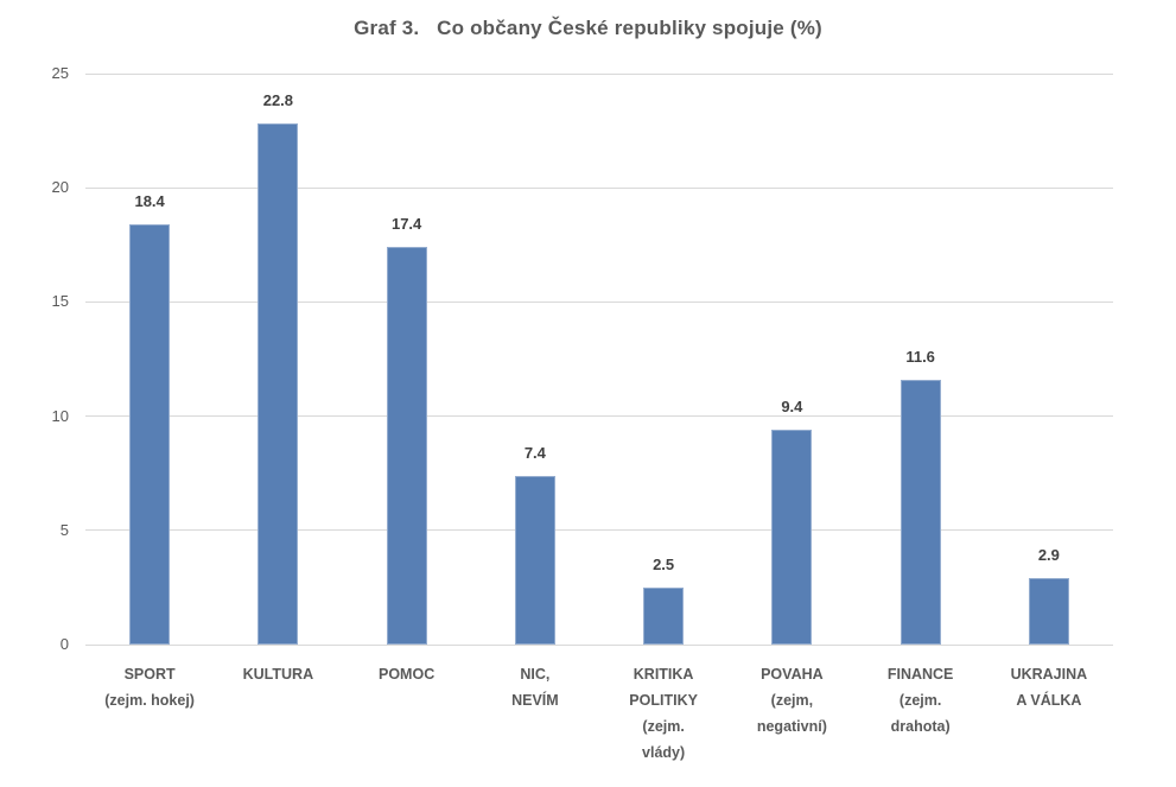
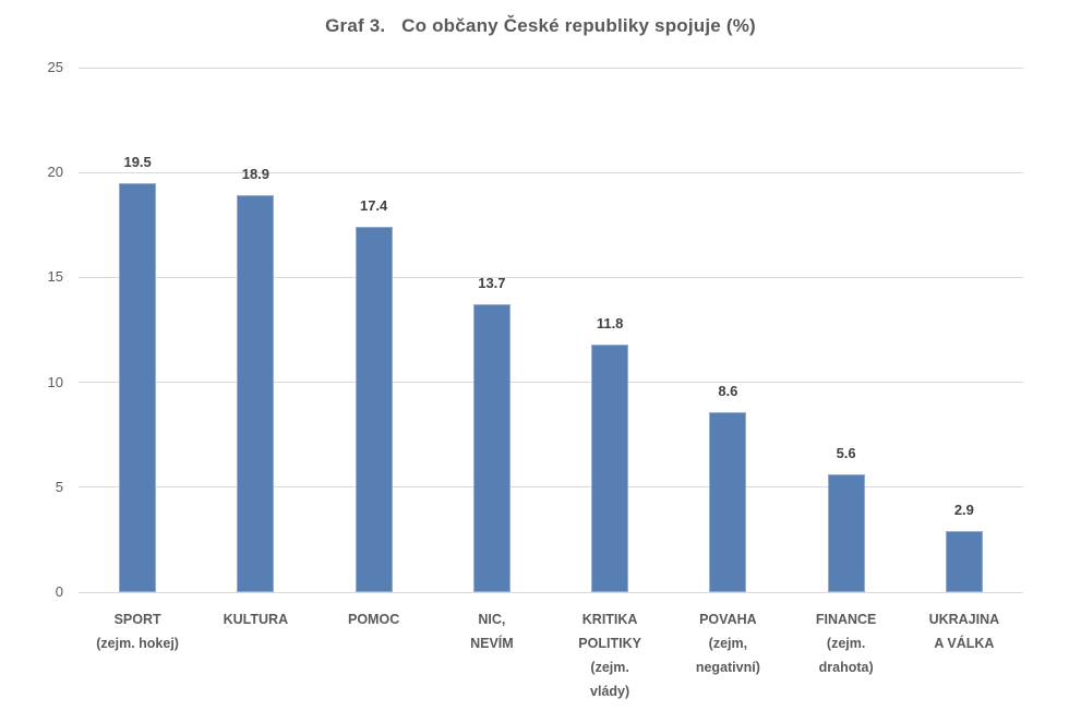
SPORT (zejm. hokej): 18.4 -> 19.5
KULTURA: 22.8 -> 18.9
NIC, NEVÍM: 7.4 -> 13.7
KRITIKA POLITIKY (zejm. vlády): 2.5 -> 11.8
POVAHA (zejm, negativní): 9.4 -> 8.6
FINANCE (zejm. drahota): 11.6 -> 5.6
